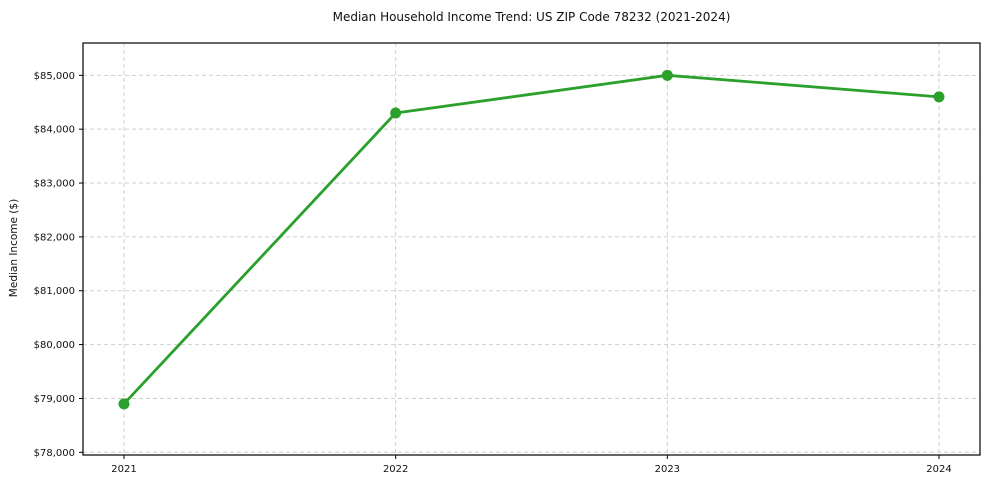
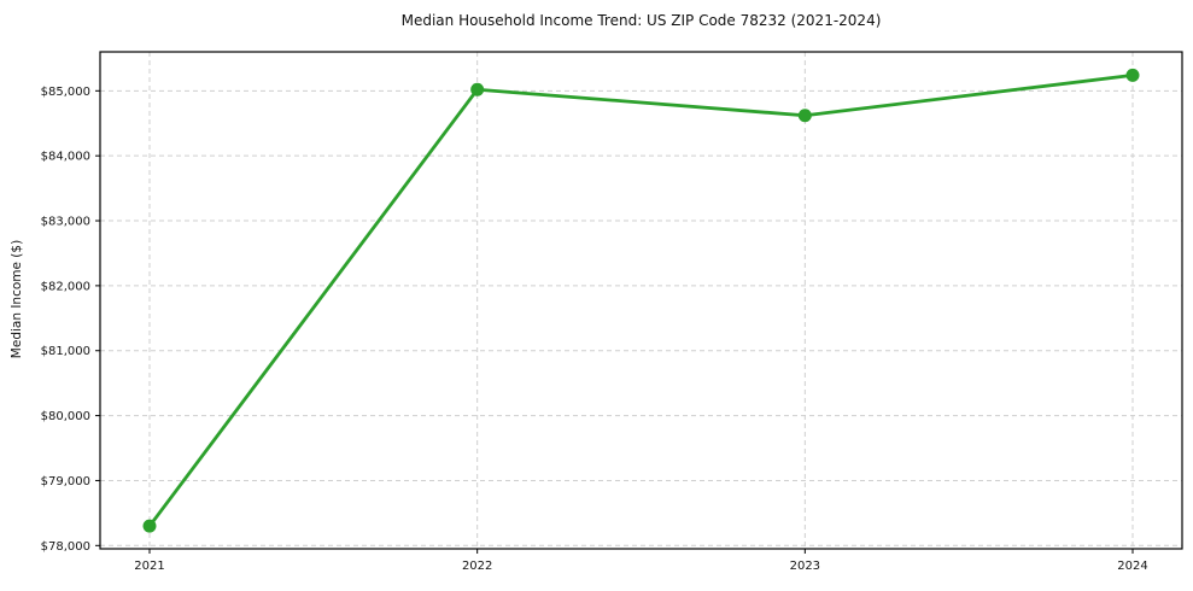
2021: $78900 -> $78300
2022: $84300 -> $85000
2023: $85000 -> $84600
2024: $84600 -> $85200
